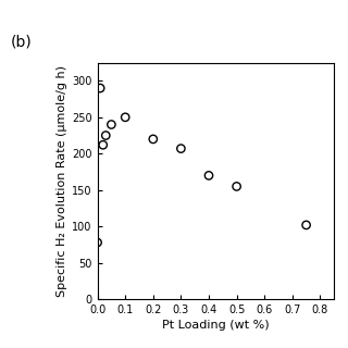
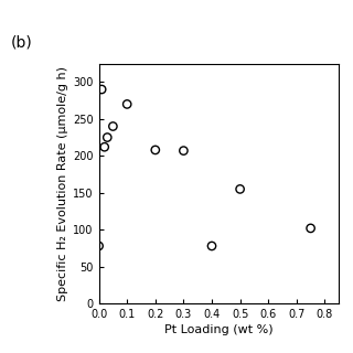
0.1: 250 -> 270
0.2: 220 -> 208
0.4: 170 -> 78
